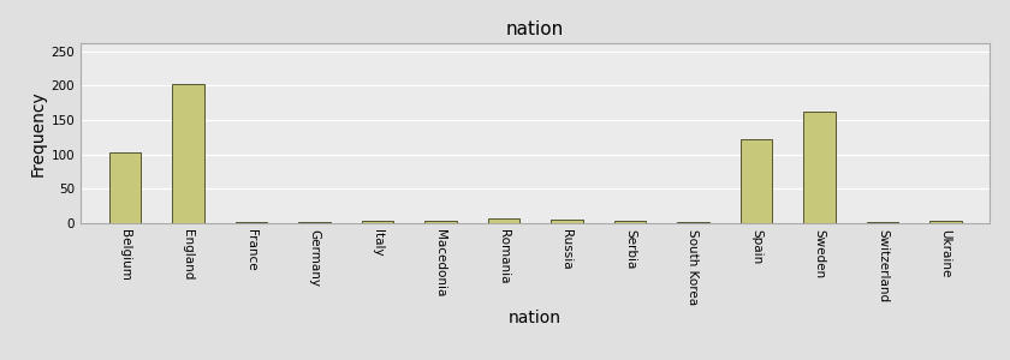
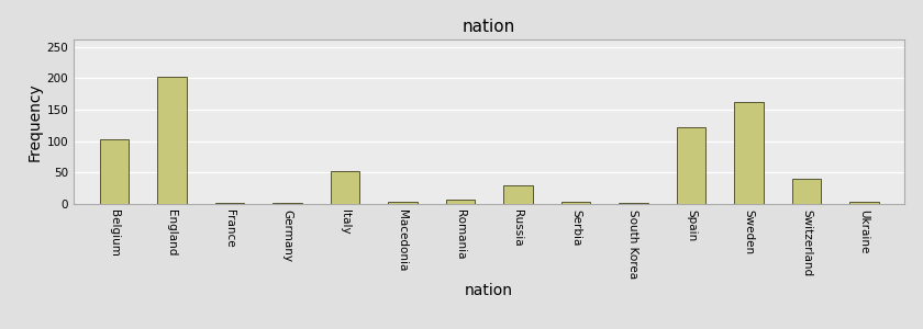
Italy: 4 -> 52
Russia: 6 -> 30
Switzerland: 2 -> 40
